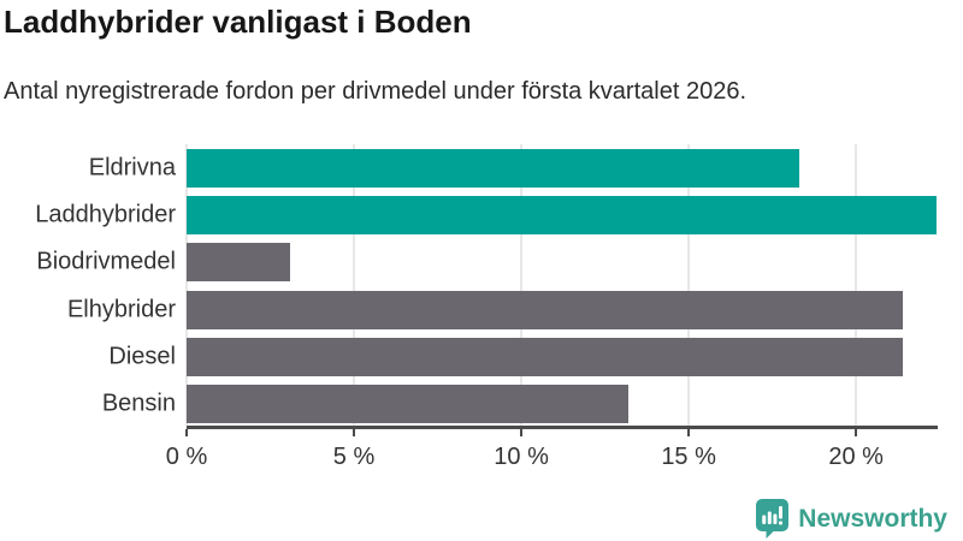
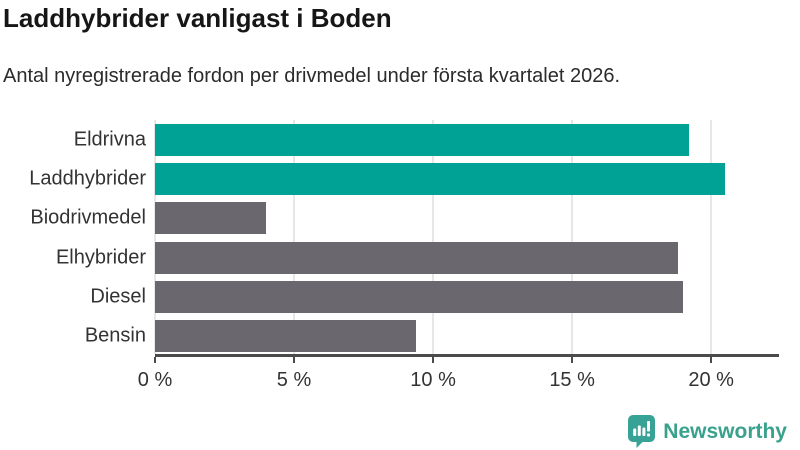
Eldrivna: 18.3% -> 19.2%
Laddhybrider: 22.4% -> 20.5%
Biodrivmedel: 3.1% -> 4.0%
Elhybrider: 21.4% -> 18.8%
Diesel: 21.4% -> 19.0%
Bensin: 13.2% -> 9.4%
